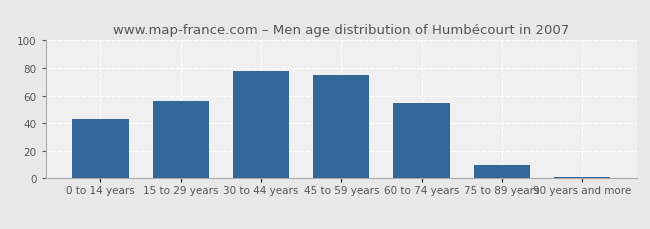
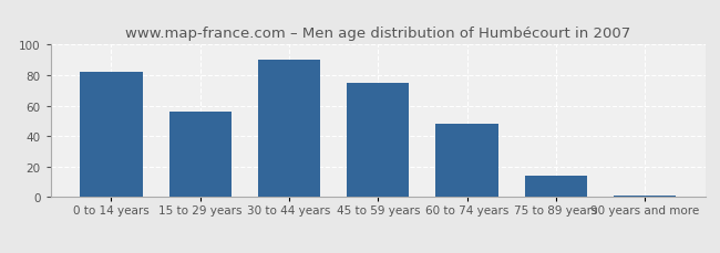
0 to 14 years: 43 -> 82
30 to 44 years: 78 -> 90
60 to 74 years: 55 -> 48
75 to 89 years: 10 -> 14
